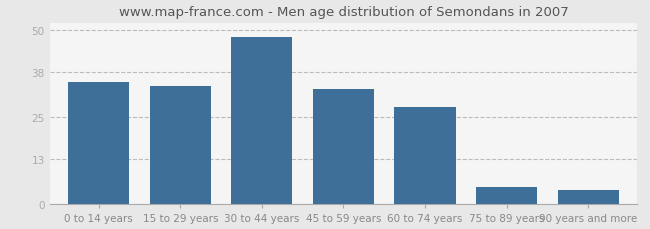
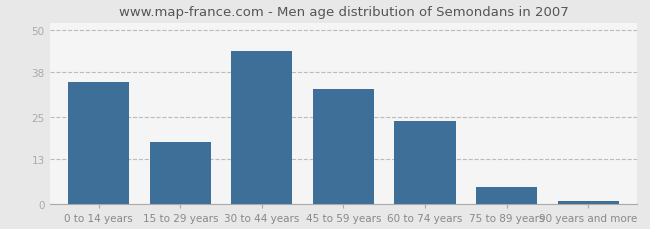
15 to 29 years: 34 -> 18
30 to 44 years: 48 -> 44
60 to 74 years: 28 -> 24
90 years and more: 4 -> 1
